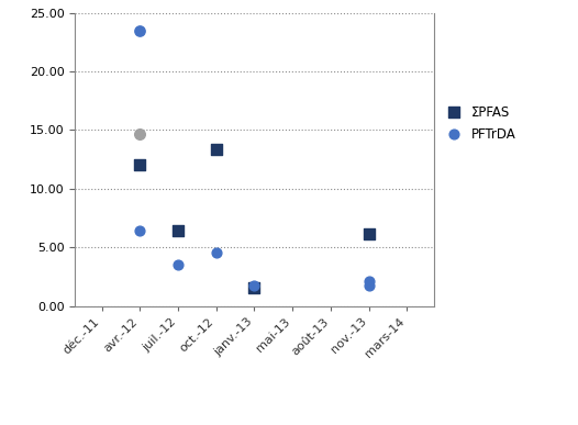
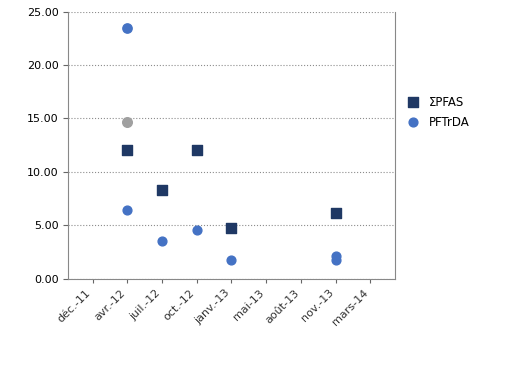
ΣPFAS/juil.-12: 6.4 -> 8.3
ΣPFAS/oct.-12: 13.4 -> 12.0
ΣPFAS/janv.-13: 1.6 -> 4.7
